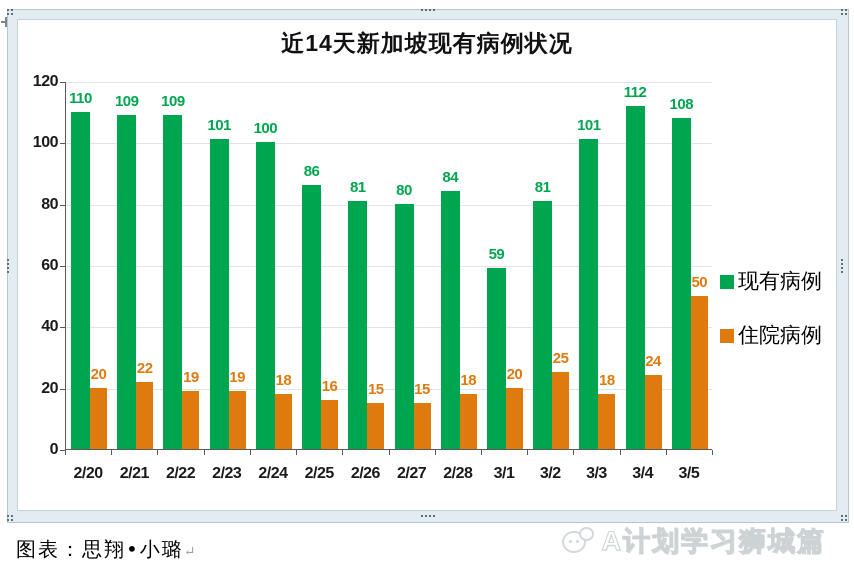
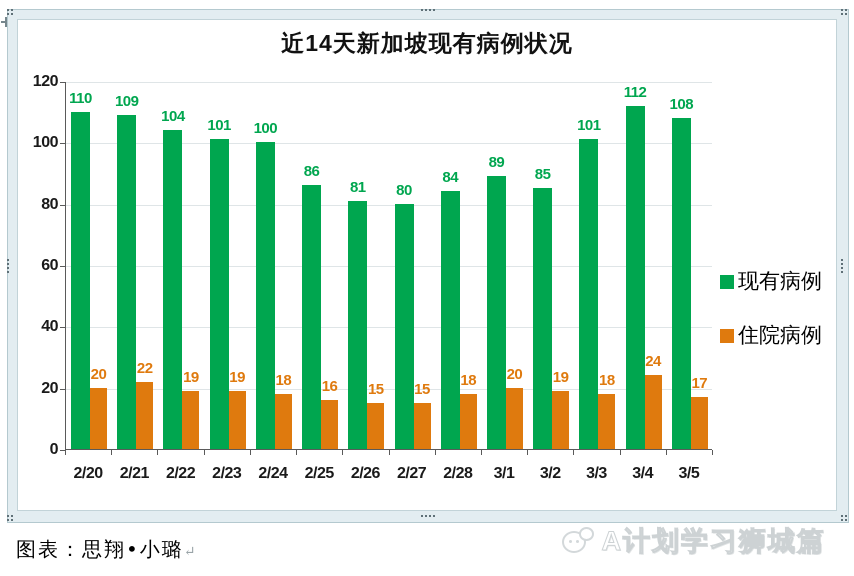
现有病例/2/22: 109 -> 104
现有病例/3/1: 59 -> 89
现有病例/3/2: 81 -> 85
住院病例/3/2: 25 -> 19
住院病例/3/5: 50 -> 17
